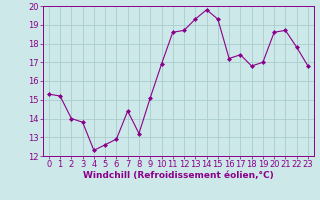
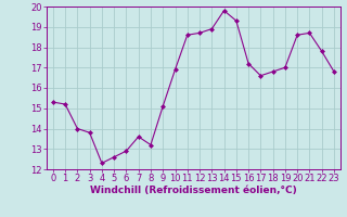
7: 14.4 -> 13.6
13: 19.3 -> 18.9
17: 17.4 -> 16.6
